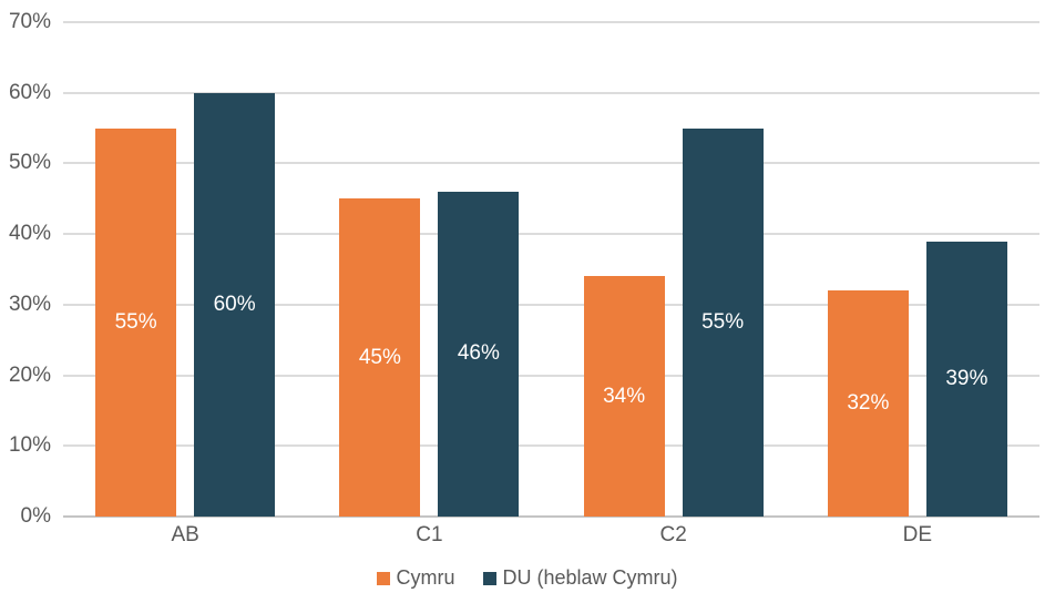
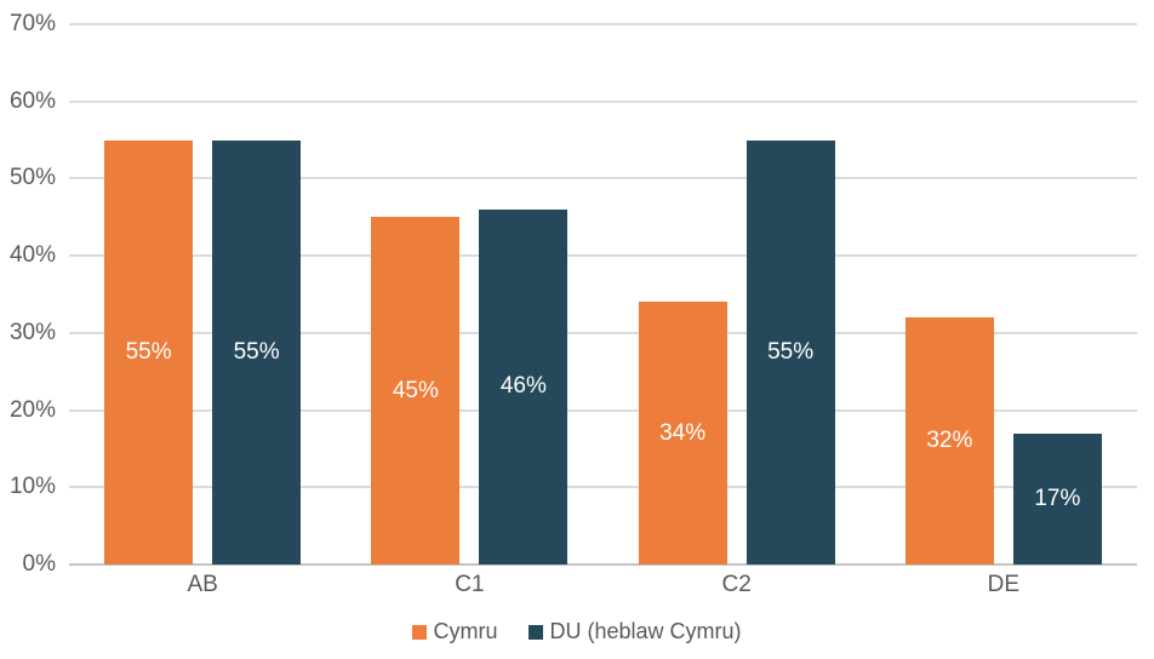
DU (heblaw Cymru)/AB: 60% -> 55%
DU (heblaw Cymru)/DE: 39% -> 17%
